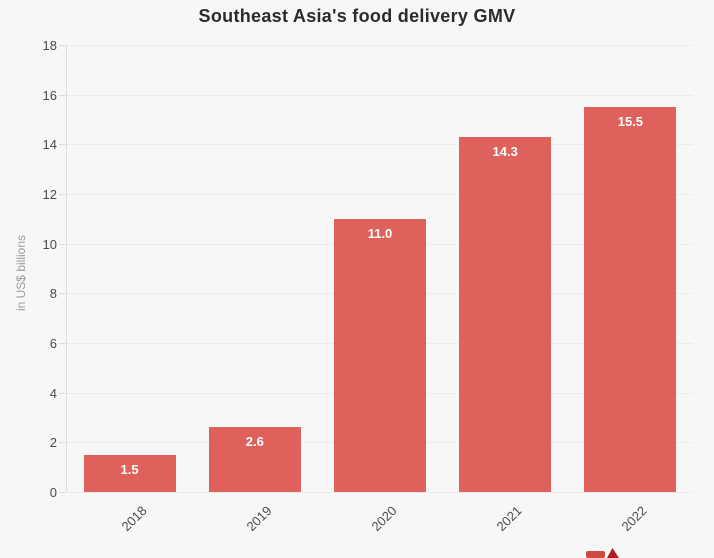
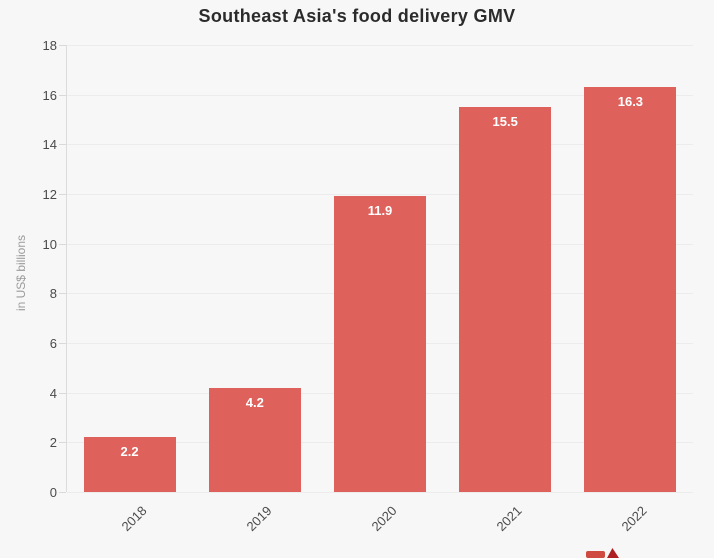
2018: 1.5 -> 2.2
2019: 2.6 -> 4.2
2020: 11.0 -> 11.9
2021: 14.3 -> 15.5
2022: 15.5 -> 16.3
